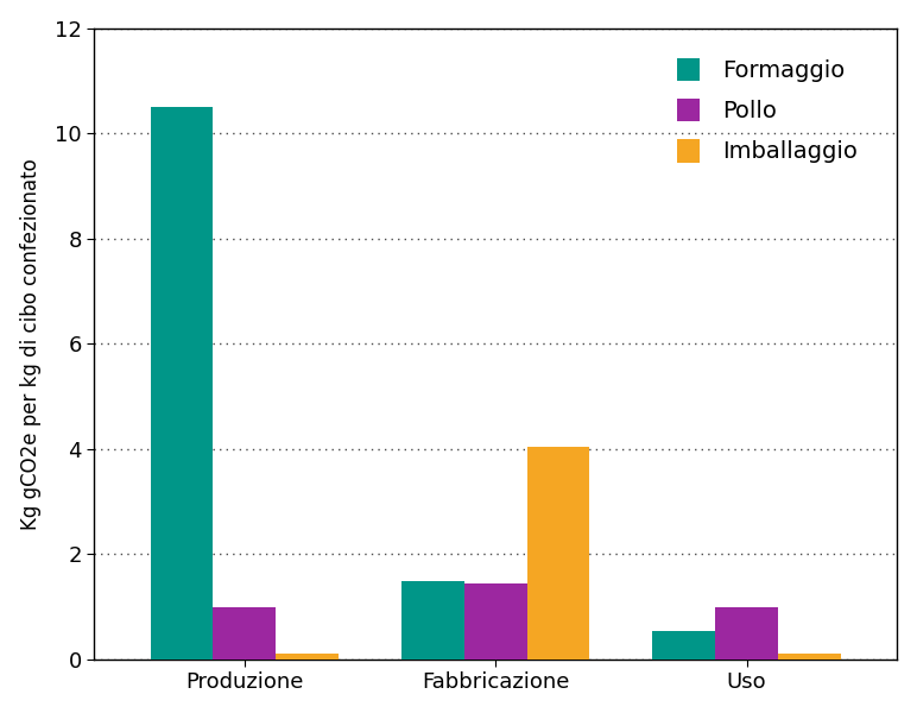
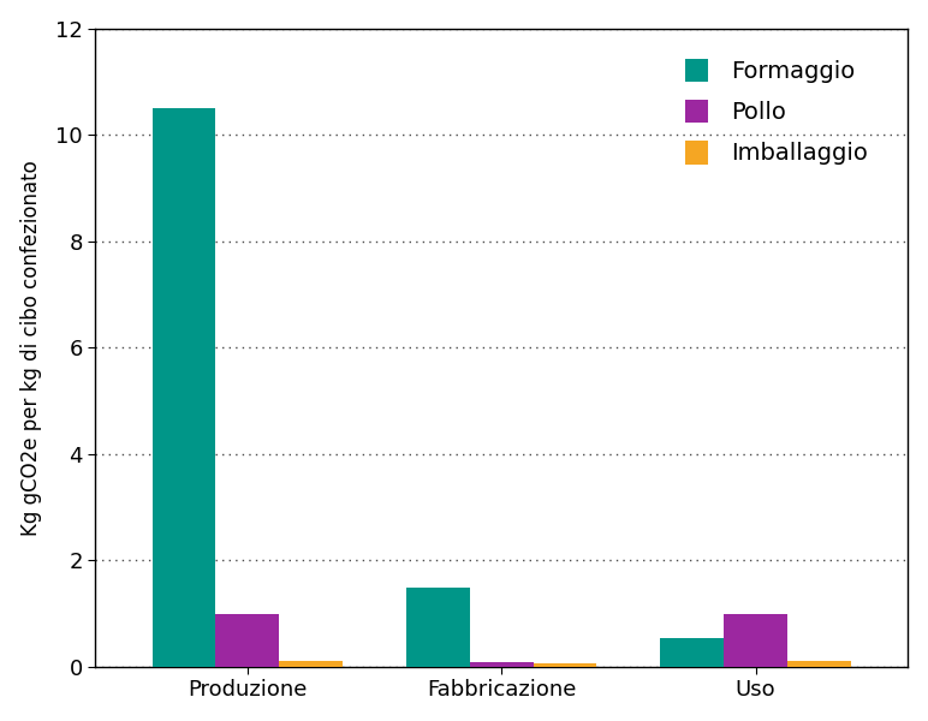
Pollo/Fabbricazione: 1.45 -> 0.08
Imballaggio/Fabbricazione: 4.05 -> 0.07
